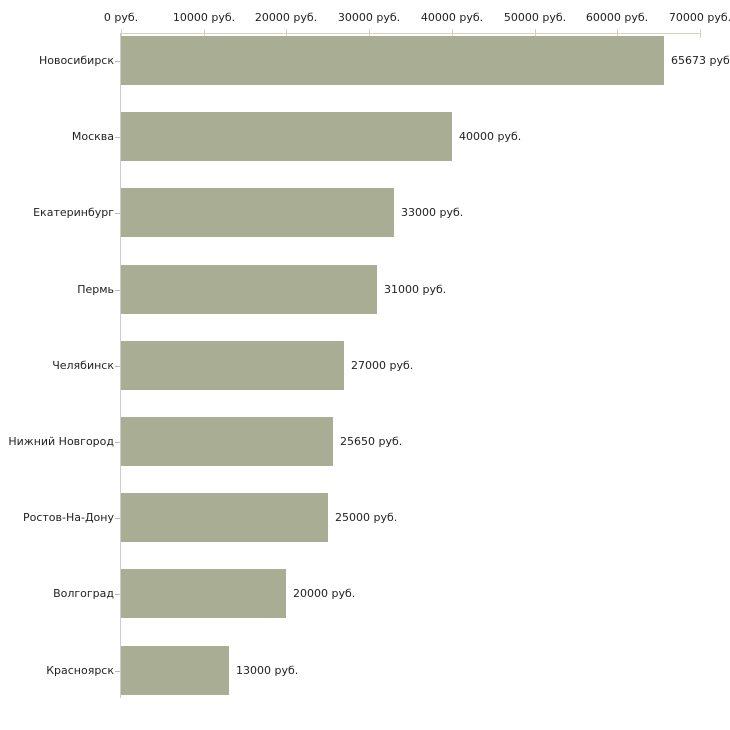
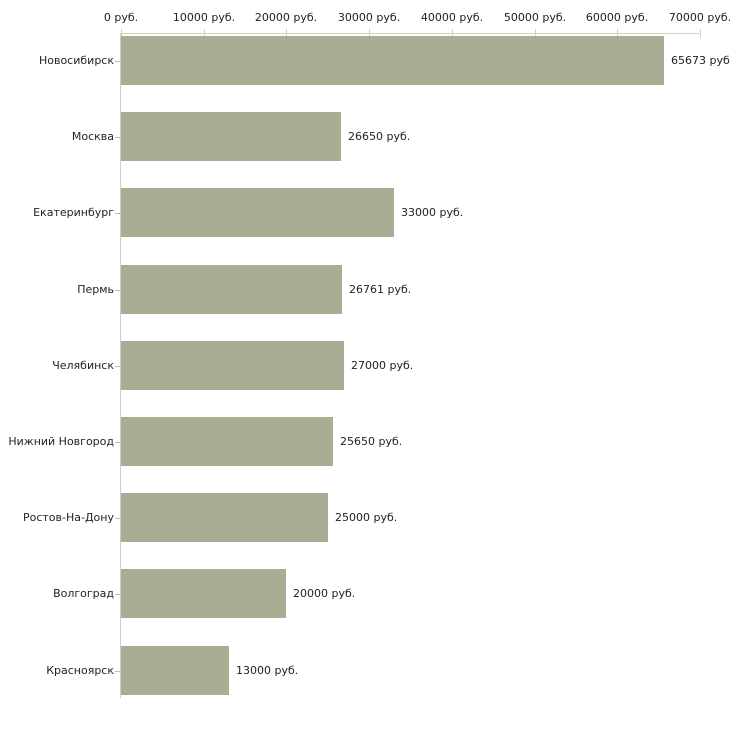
Москва: 40000 -> 26650
Пермь: 31000 -> 26761
